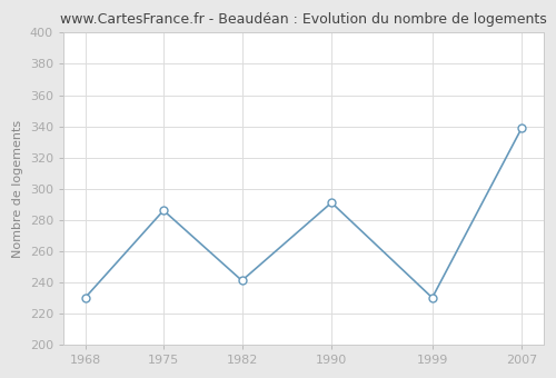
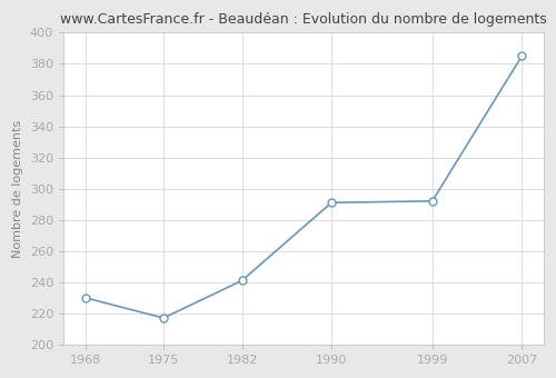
1975: 286 -> 217
1999: 230 -> 292
2007: 339 -> 385
